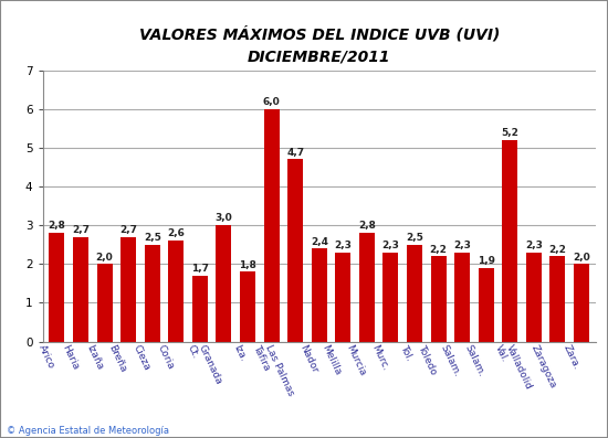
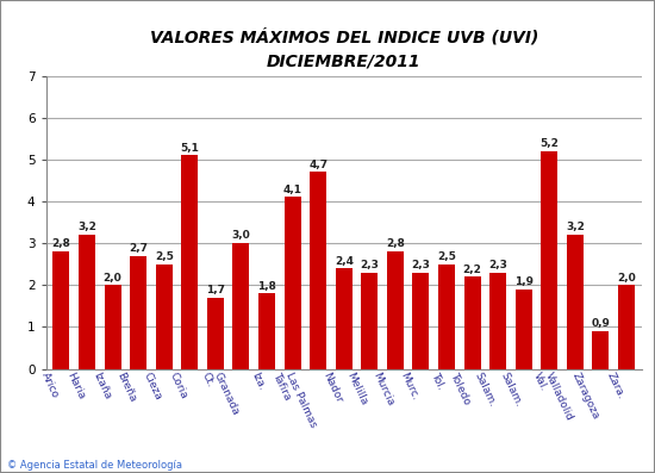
Haria: 2,7 -> 3,2
Coria: 2,6 -> 5,1
Tafira: 6,0 -> 4,1
Valladolid: 2,3 -> 3,2
Zaragoza: 2,2 -> 0,9
